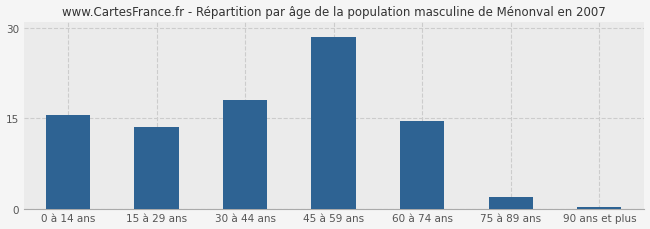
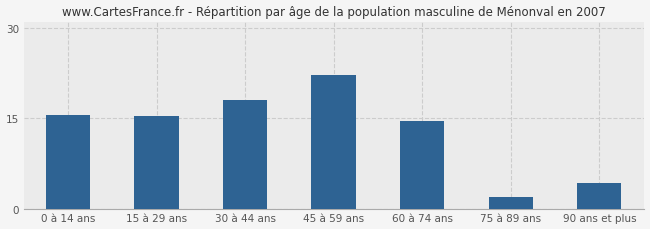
15 à 29 ans: 13.5 -> 15.4
45 à 59 ans: 28.5 -> 22.2
90 ans et plus: 0.2 -> 4.2
